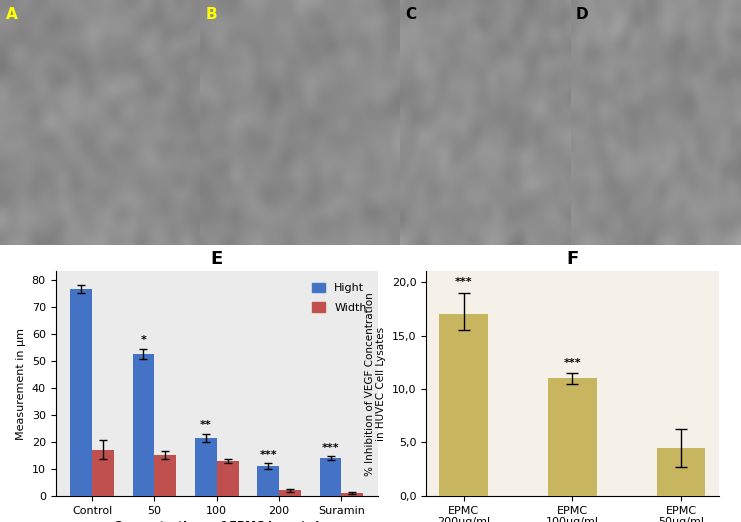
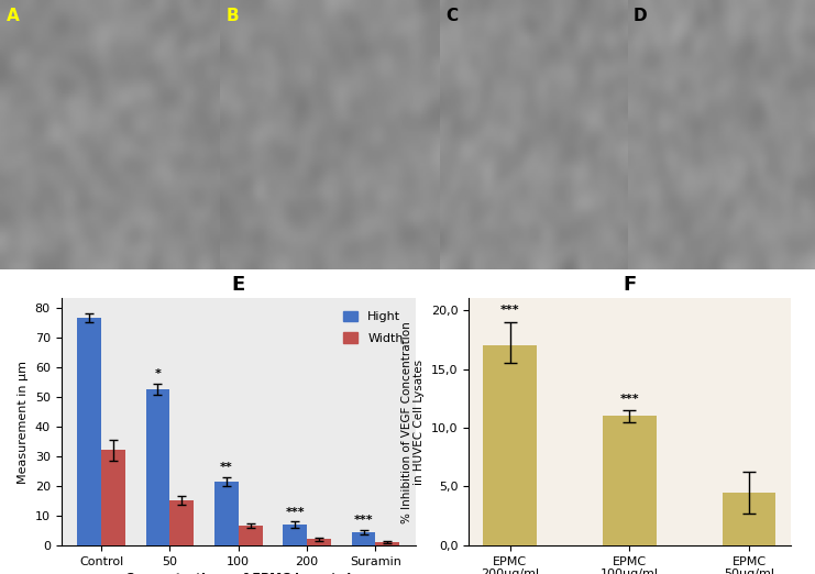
E/Width/Control: 17.0 -> 32.0
E/Width/100: 13.0 -> 6.5
E/Hight/200: 11.0 -> 7.0
E/Hight/Suramin: 14.0 -> 4.5
